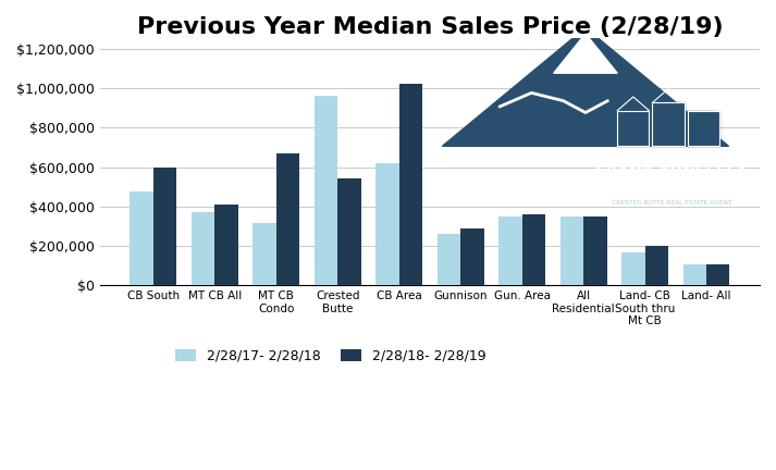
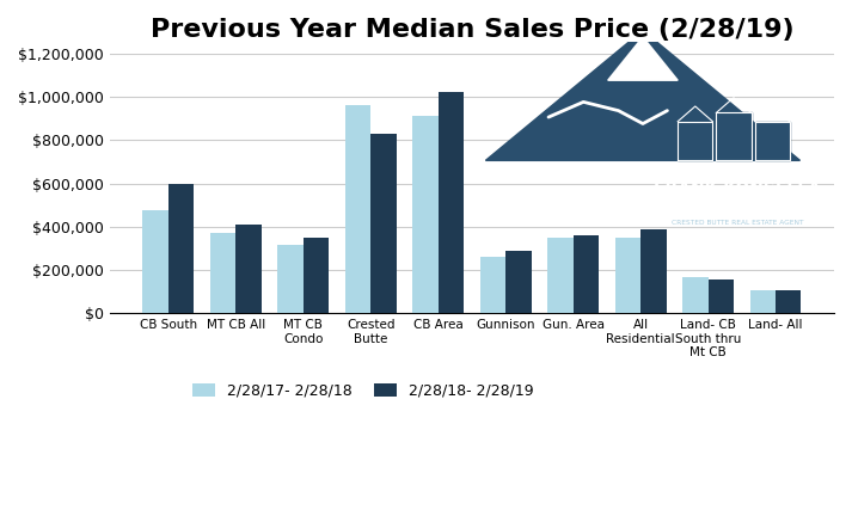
Previous Year Median Sales Price (2/28/19)/2/28/18- 2/28/19/MT CB Condo: $670,000 -> $350,000
Previous Year Median Sales Price (2/28/19)/2/28/18- 2/28/19/Crested Butte: $540,000 -> $830,000
Previous Year Median Sales Price (2/28/19)/2/28/17- 2/28/18/CB Area: $620,000 -> $910,000
Previous Year Median Sales Price (2/28/19)/2/28/18- 2/28/19/All Residential: $350,000 -> $390,000
Previous Year Median Sales Price (2/28/19)/2/28/18- 2/28/19/Land- CB South thru Mt CB: $200,000 -> $160,000
